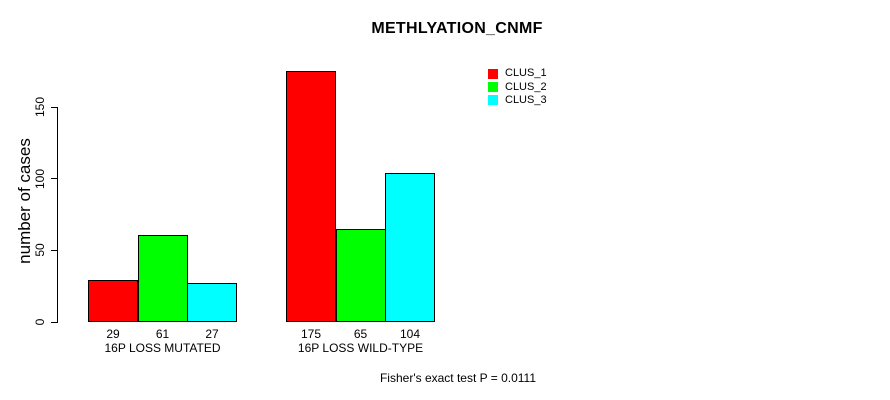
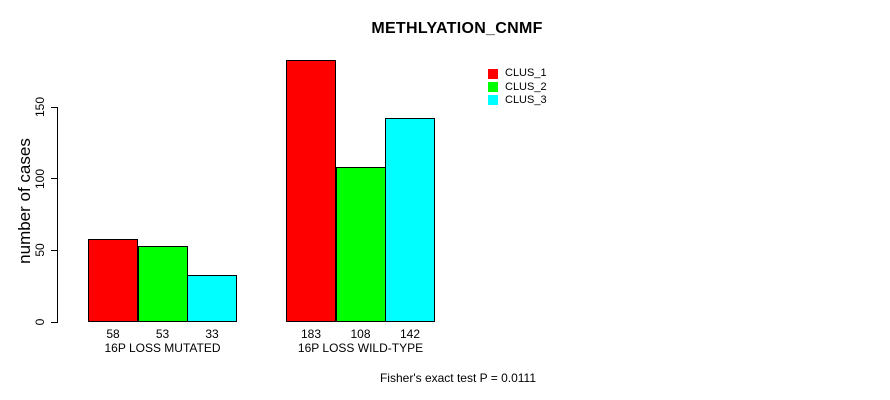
CLUS_1/16P LOSS MUTATED: 29 -> 58
CLUS_2/16P LOSS MUTATED: 61 -> 53
CLUS_3/16P LOSS MUTATED: 27 -> 33
CLUS_1/16P LOSS WILD-TYPE: 175 -> 183
CLUS_2/16P LOSS WILD-TYPE: 65 -> 108
CLUS_3/16P LOSS WILD-TYPE: 104 -> 142
